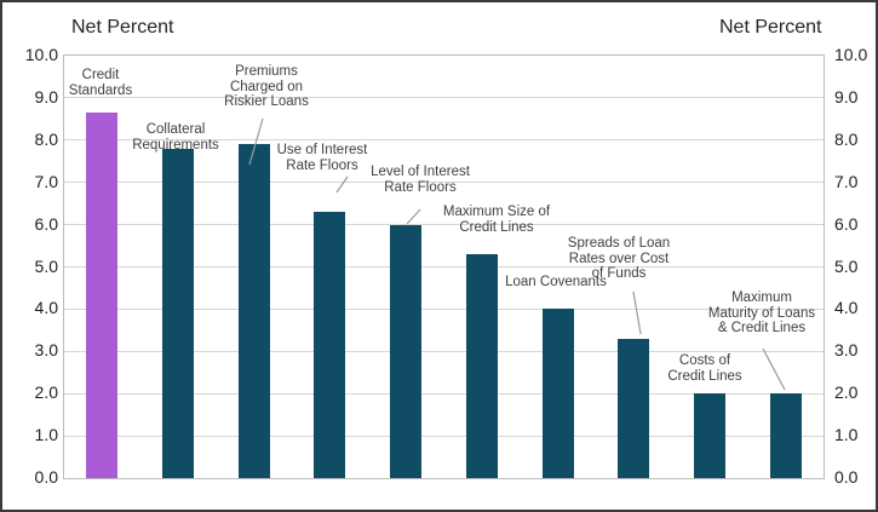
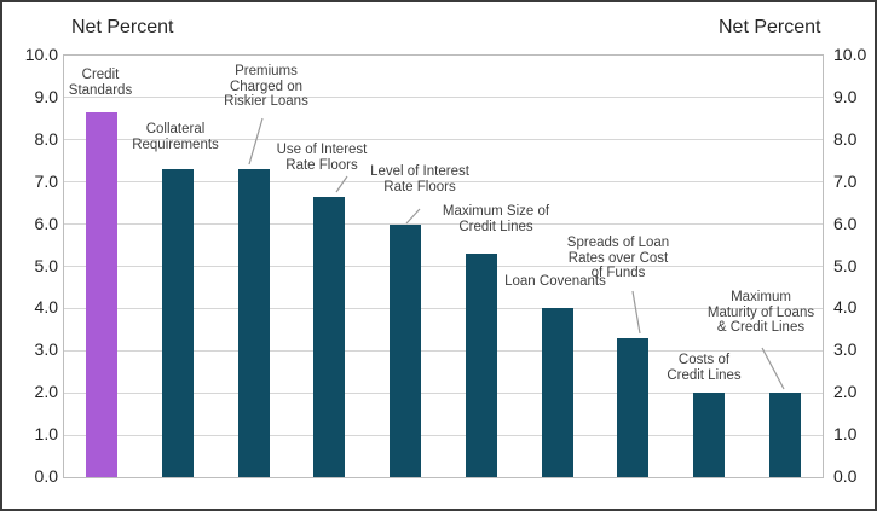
Collateral Requirements: 7.8 -> 7.3
Premiums Charged on Riskier Loans: 7.9 -> 7.3
Use of Interest Rate Floors: 6.3 -> 6.7
